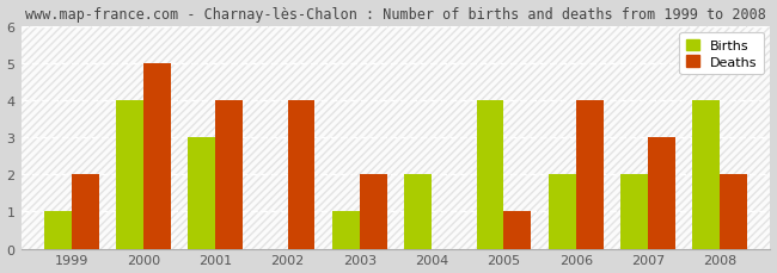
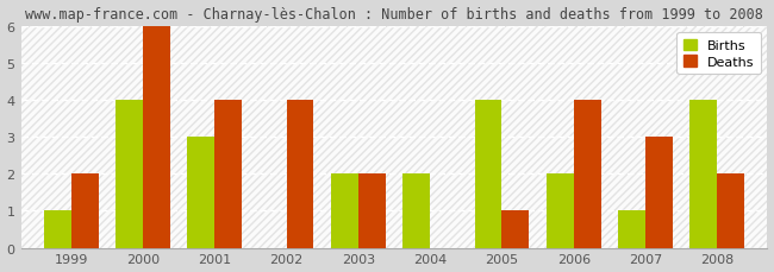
Deaths/2000: 5 -> 6
Births/2003: 1 -> 2
Births/2007: 2 -> 1
